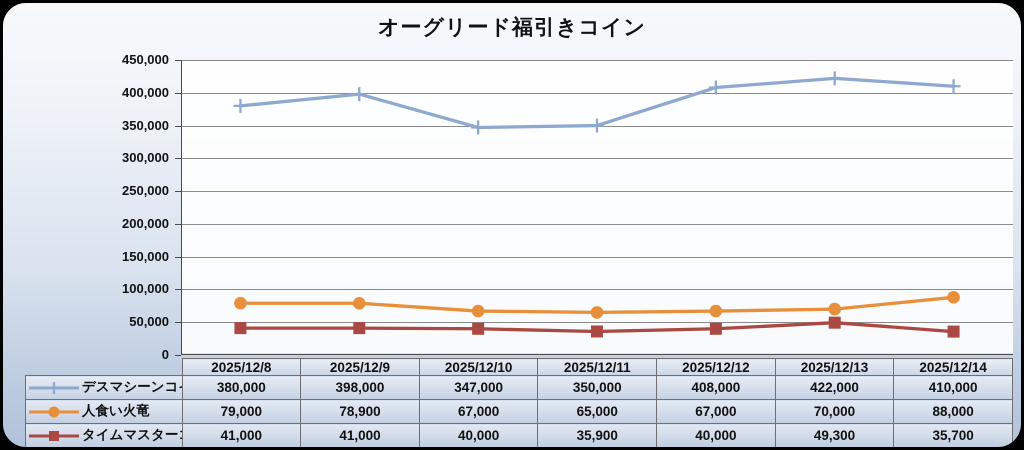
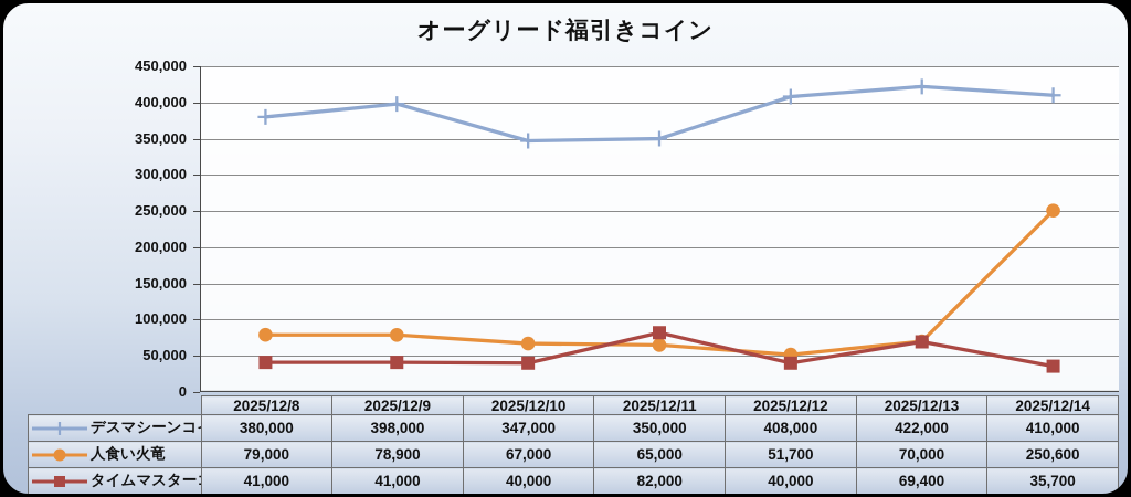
タイムマスターコイン/2025/12/11: 35,900 -> 82,000
人食い火竜/2025/12/12: 67,000 -> 51,700
タイムマスターコイン/2025/12/13: 49,300 -> 69,400
人食い火竜/2025/12/14: 88,000 -> 250,600
